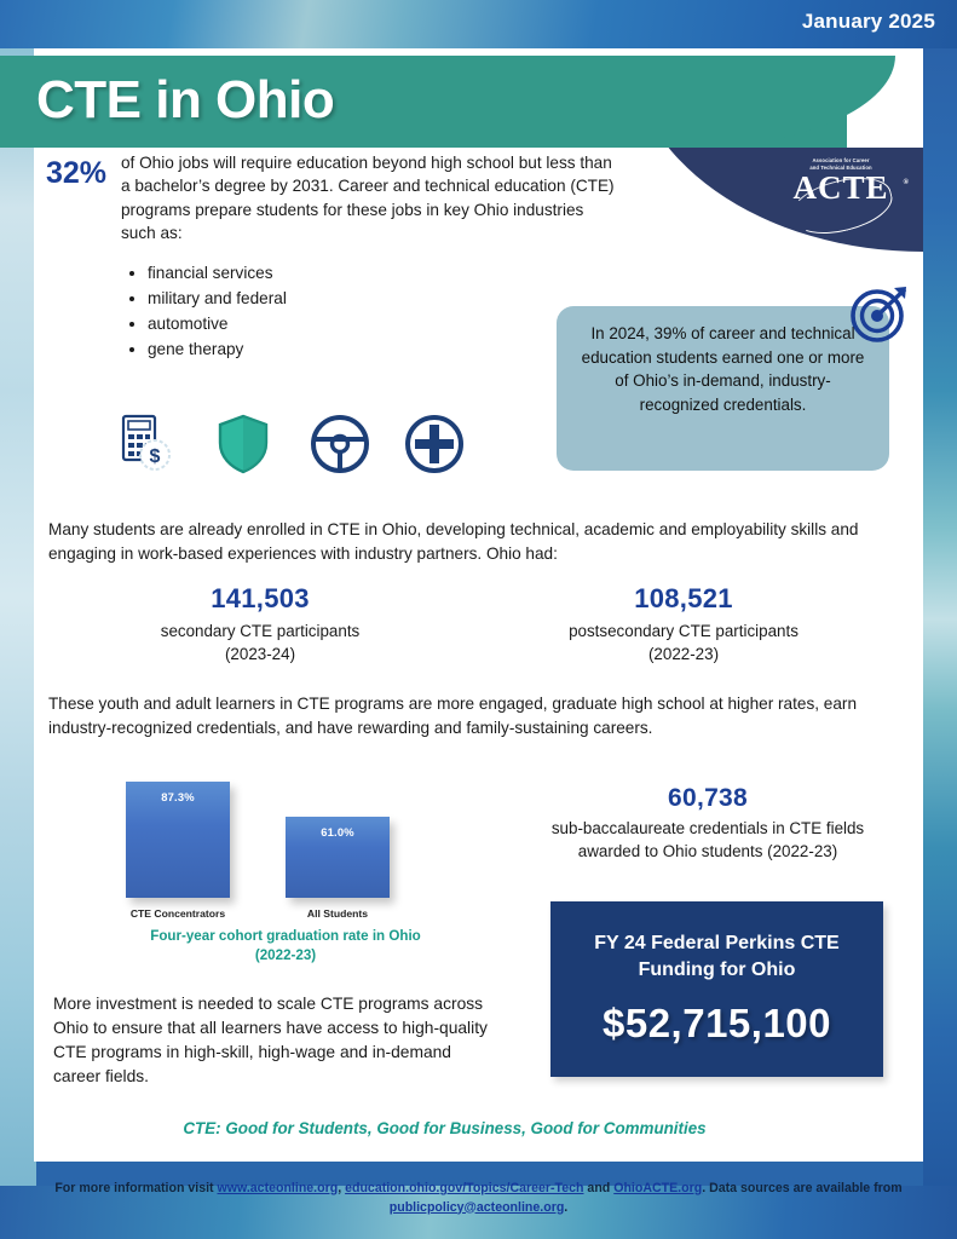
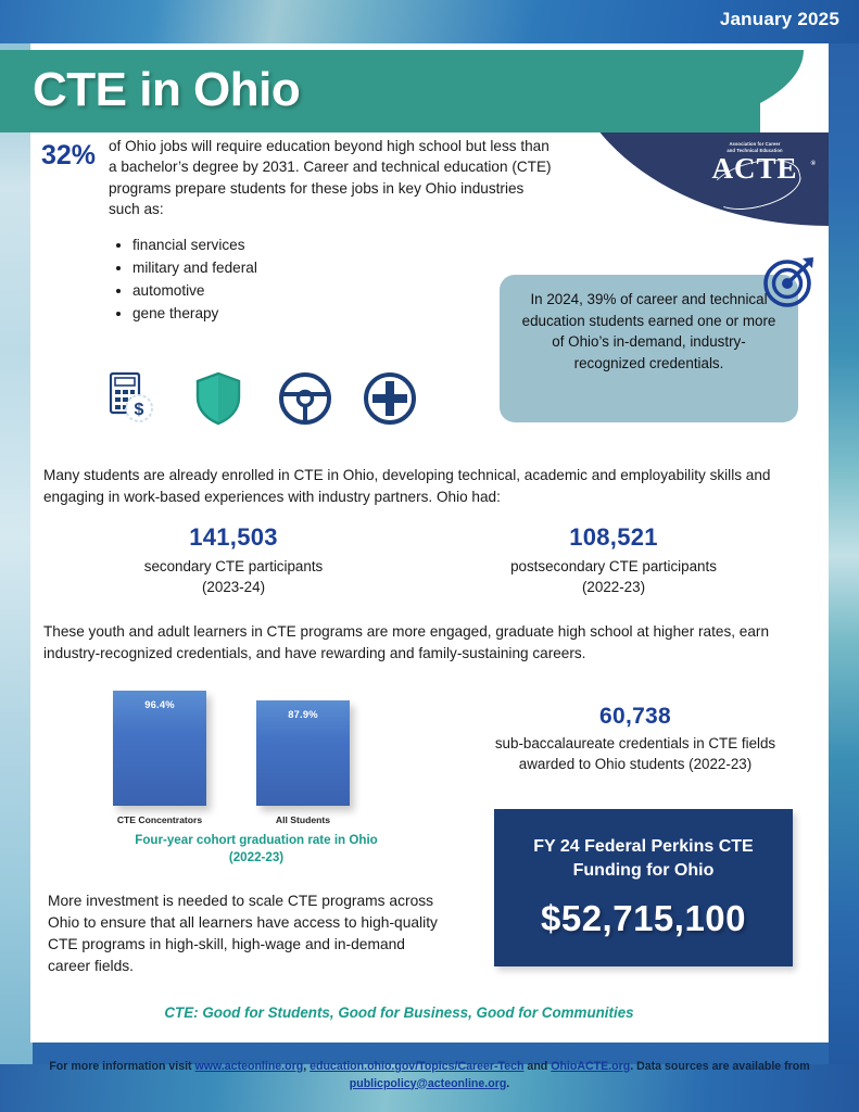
CTE Concentrators: 87.3% -> 96.4%
All Students: 61.0% -> 87.9%
